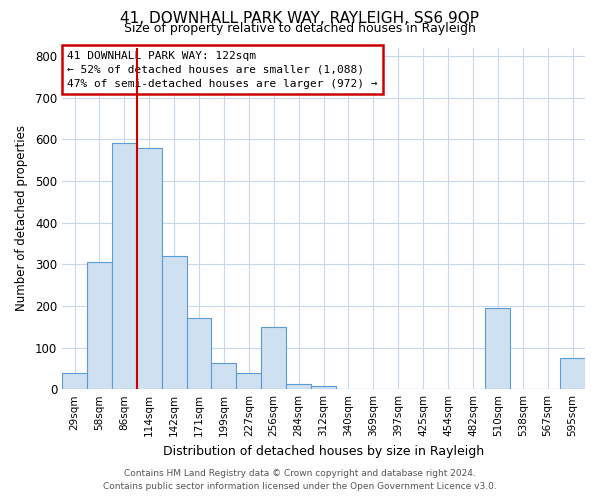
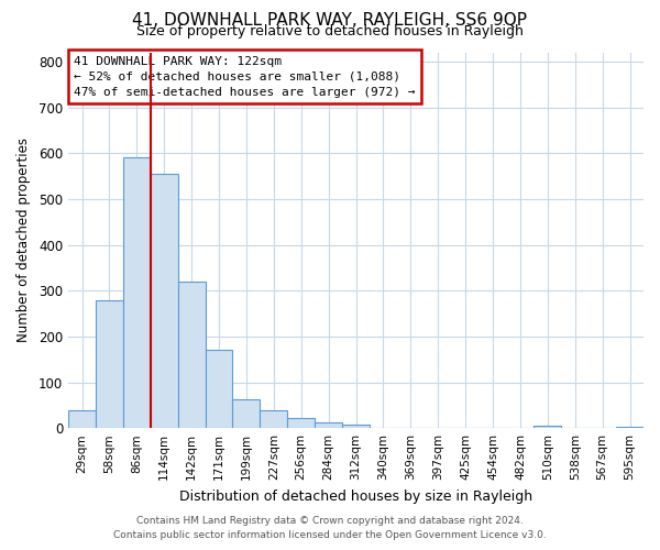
58sqm: 305 -> 278
114sqm: 580 -> 555
256sqm: 150 -> 22
510sqm: 195 -> 5
595sqm: 75 -> 3
